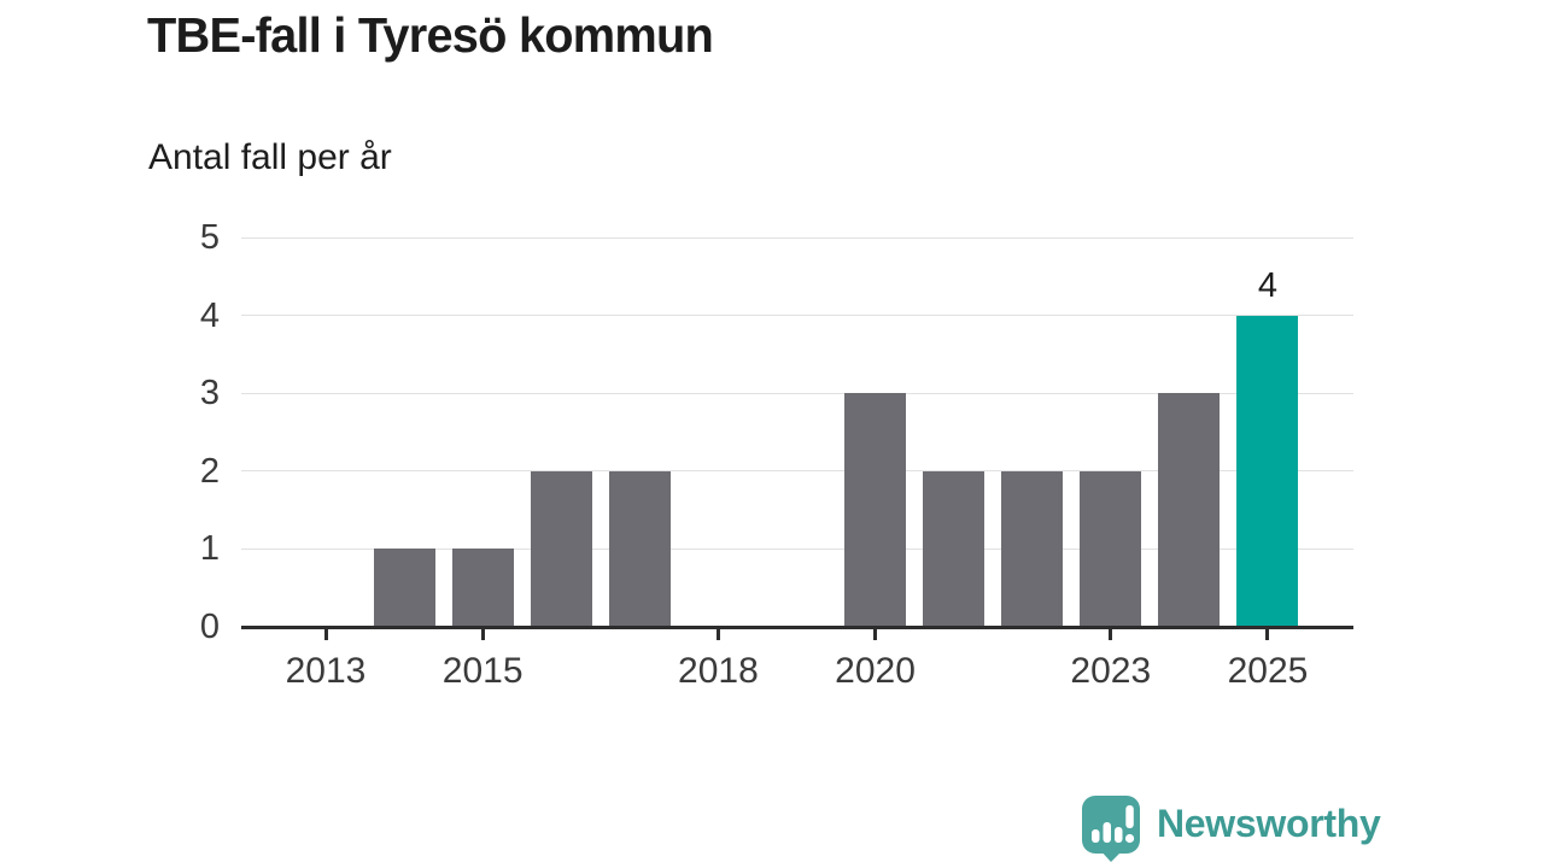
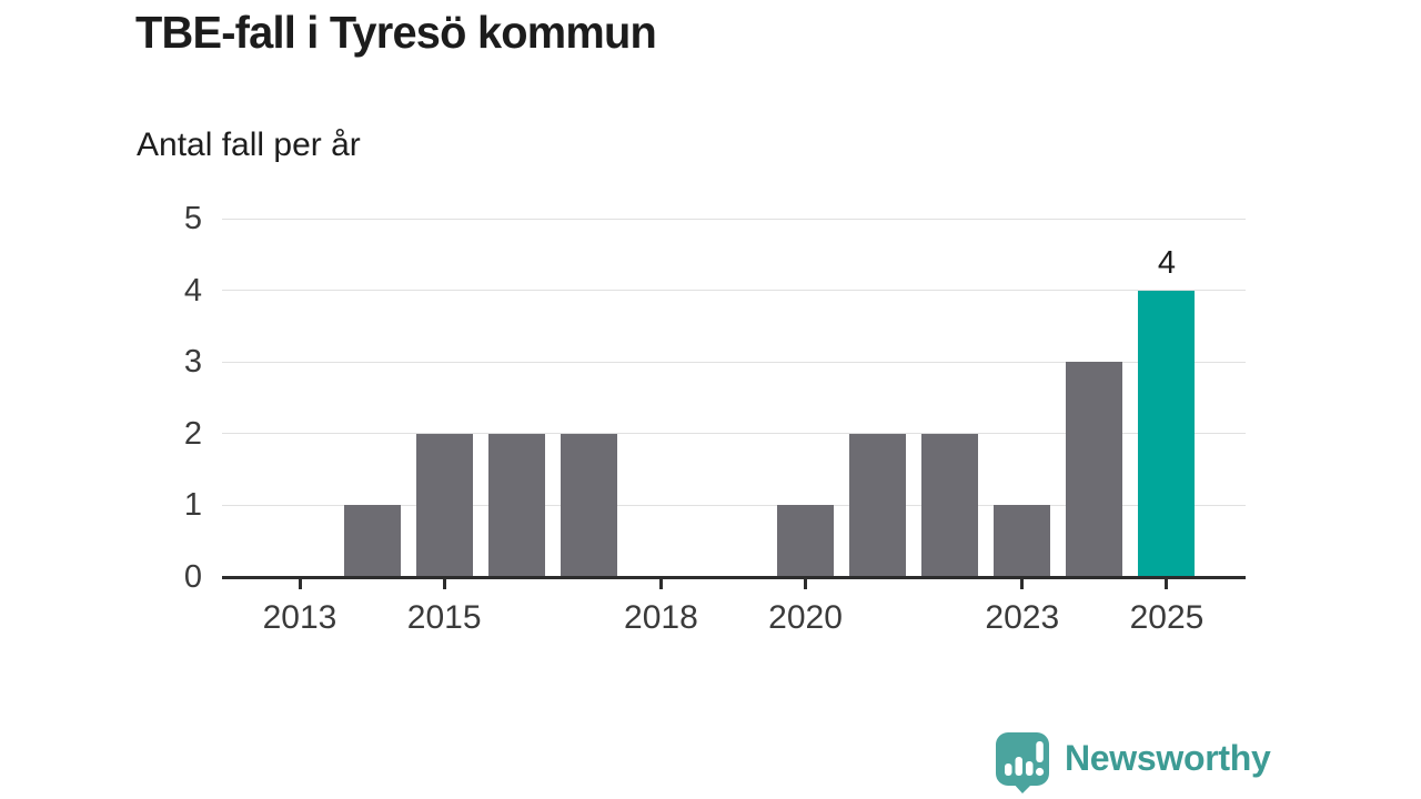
2015: 1 -> 2
2020: 3 -> 1
2023: 2 -> 1
